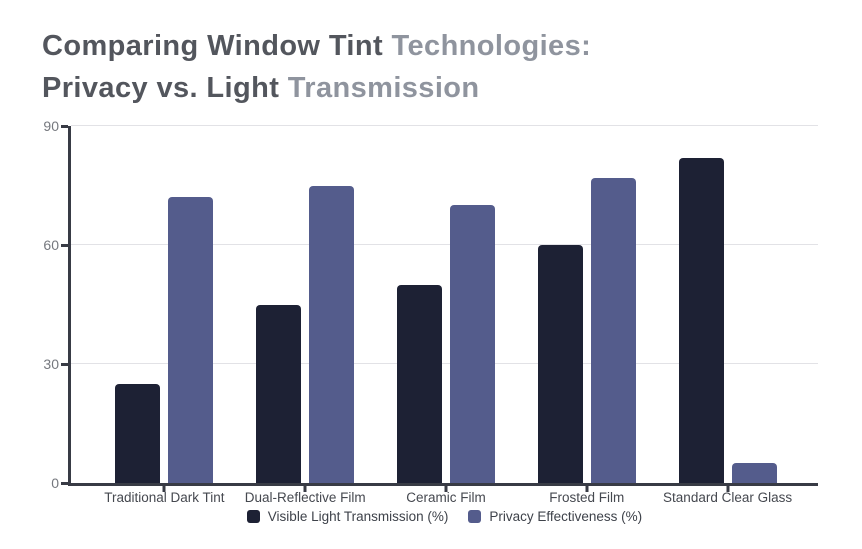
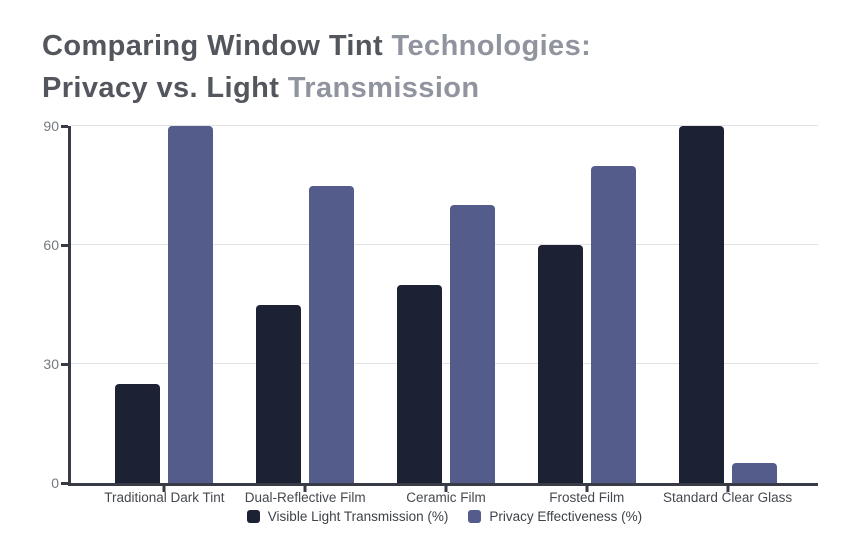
Privacy Effectiveness (%)/Traditional Dark Tint: 72 -> 90
Privacy Effectiveness (%)/Frosted Film: 77 -> 80
Visible Light Transmission (%)/Standard Clear Glass: 82 -> 90
